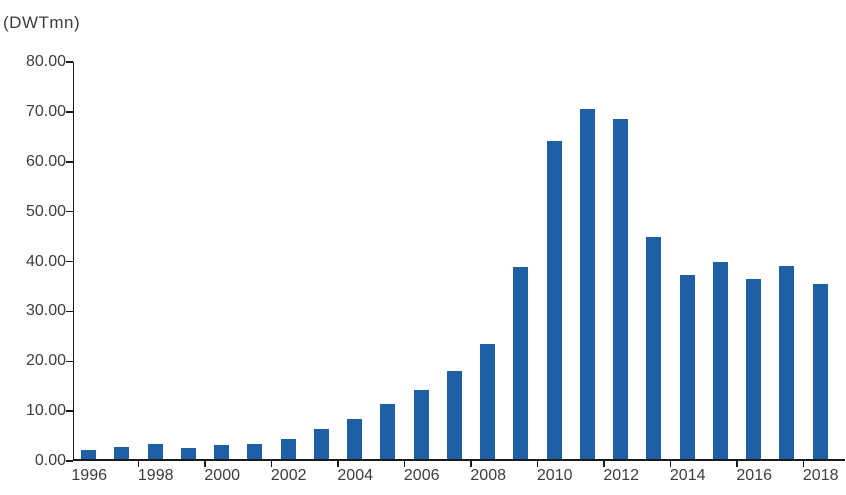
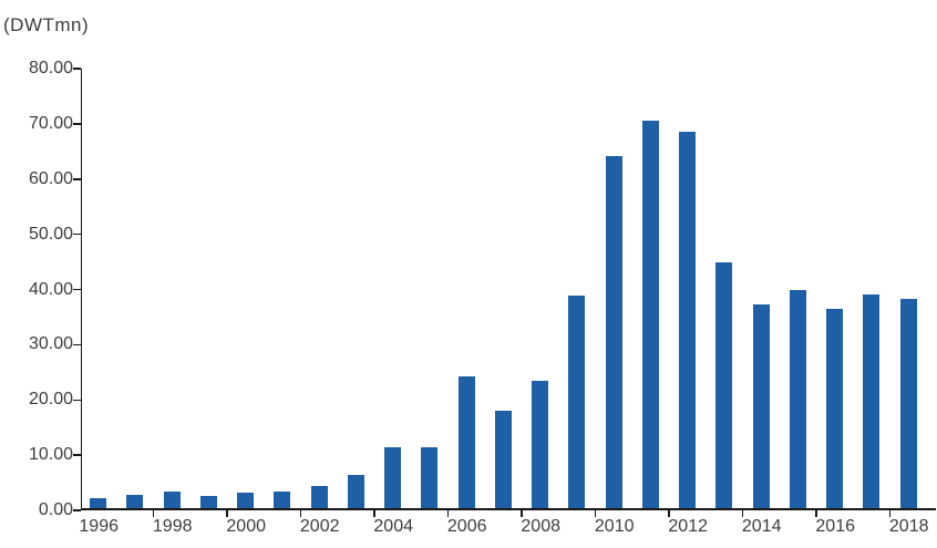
2004: 8 -> 11
2006: 14 -> 24
2018: 35 -> 38
